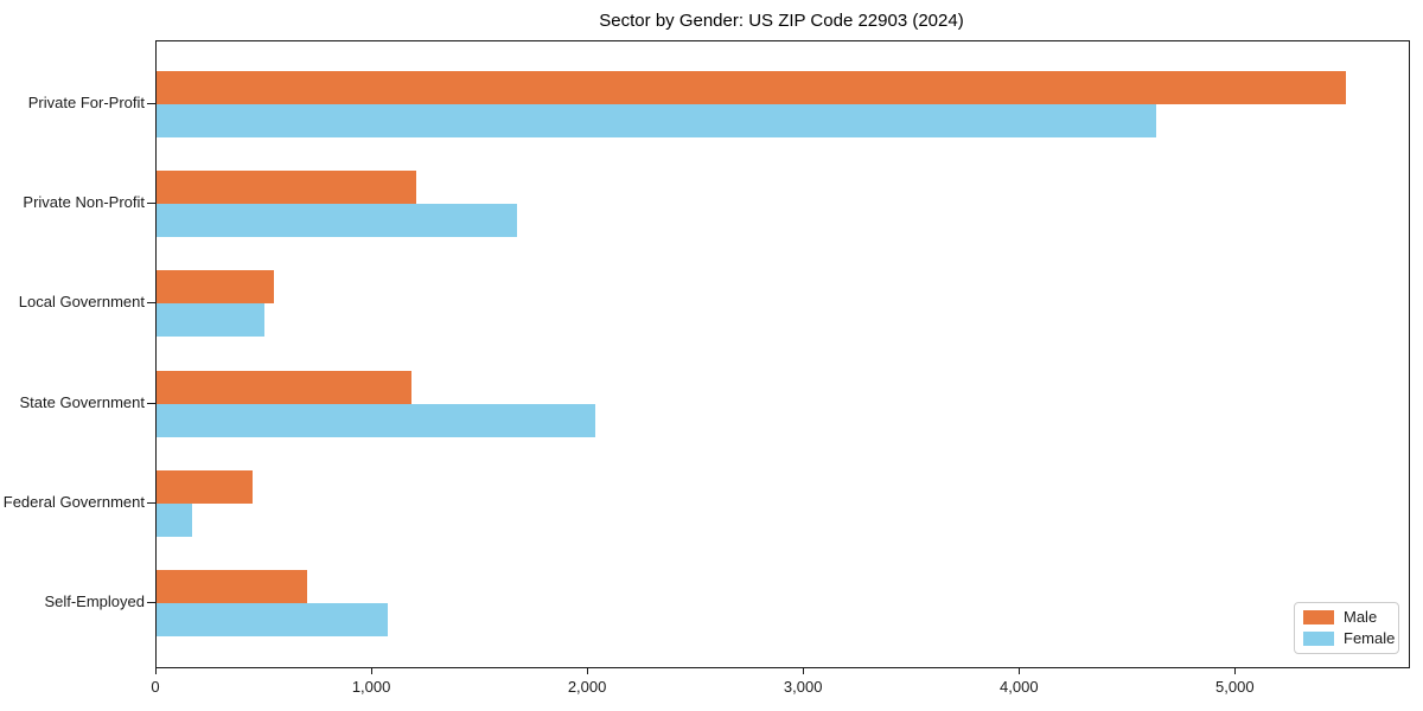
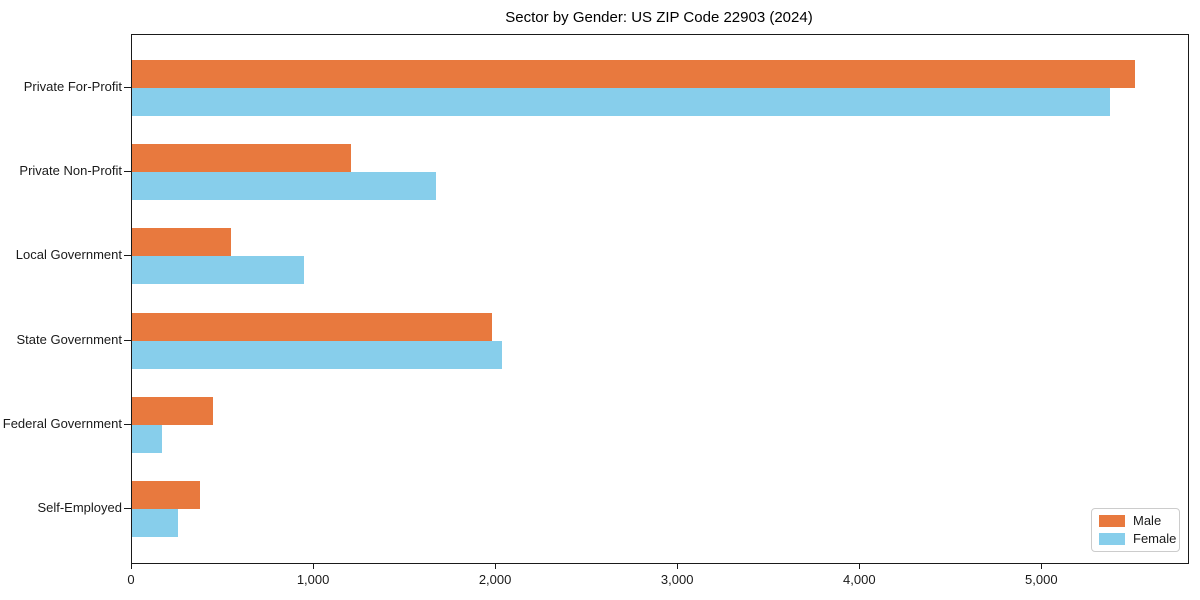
Female/Private For-Profit: 4630 -> 5370
Female/Local Government: 500 -> 940
Male/State Government: 1180 -> 1980
Male/Self-Employed: 700 -> 380
Female/Self-Employed: 1070 -> 250
